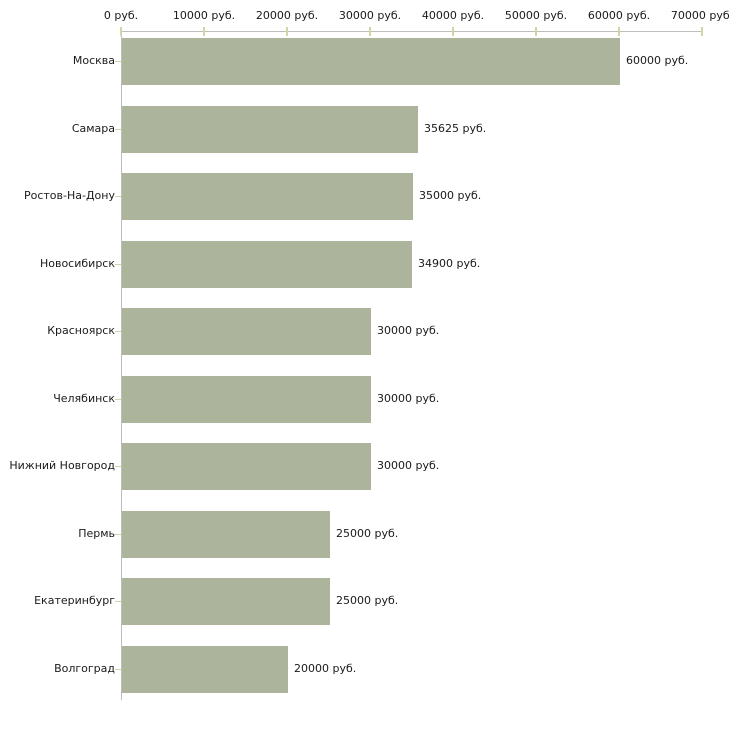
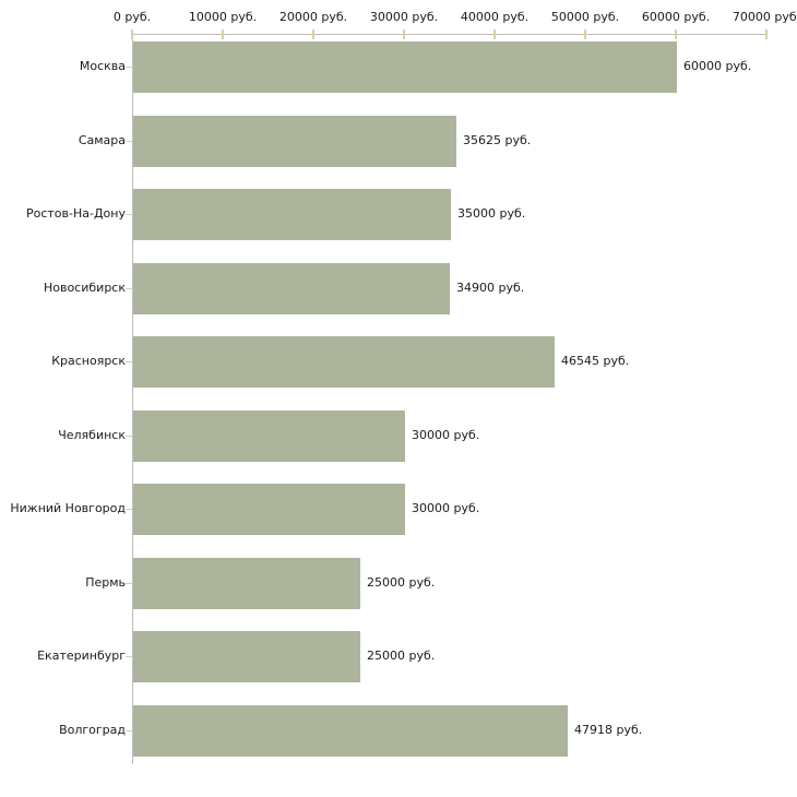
Красноярск: 30000 -> 46545
Волгоград: 20000 -> 47918
